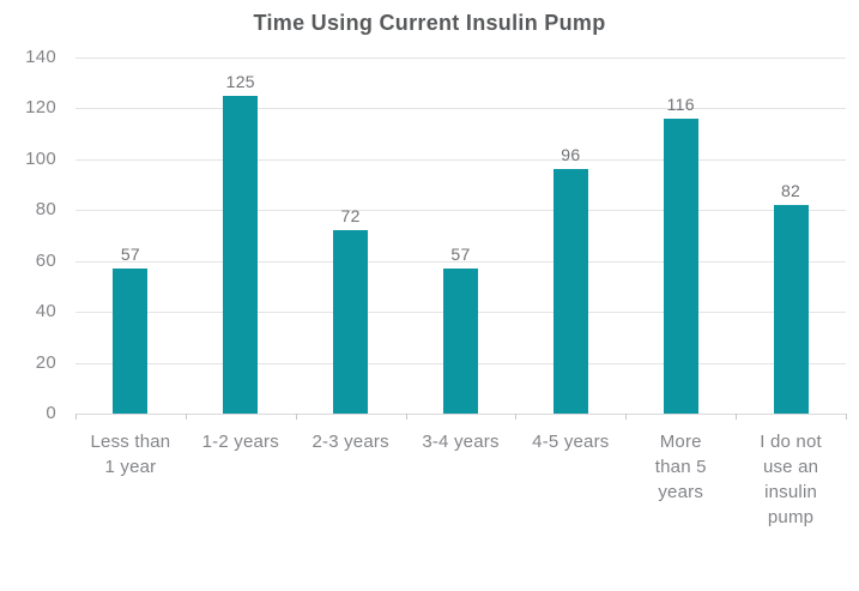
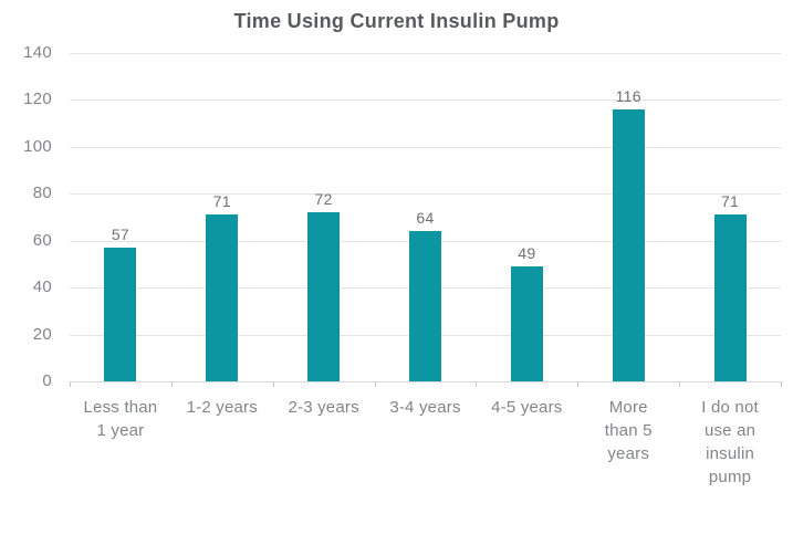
1-2 years: 125 -> 71
3-4 years: 57 -> 64
4-5 years: 96 -> 49
I do not use an insulin pump: 82 -> 71
